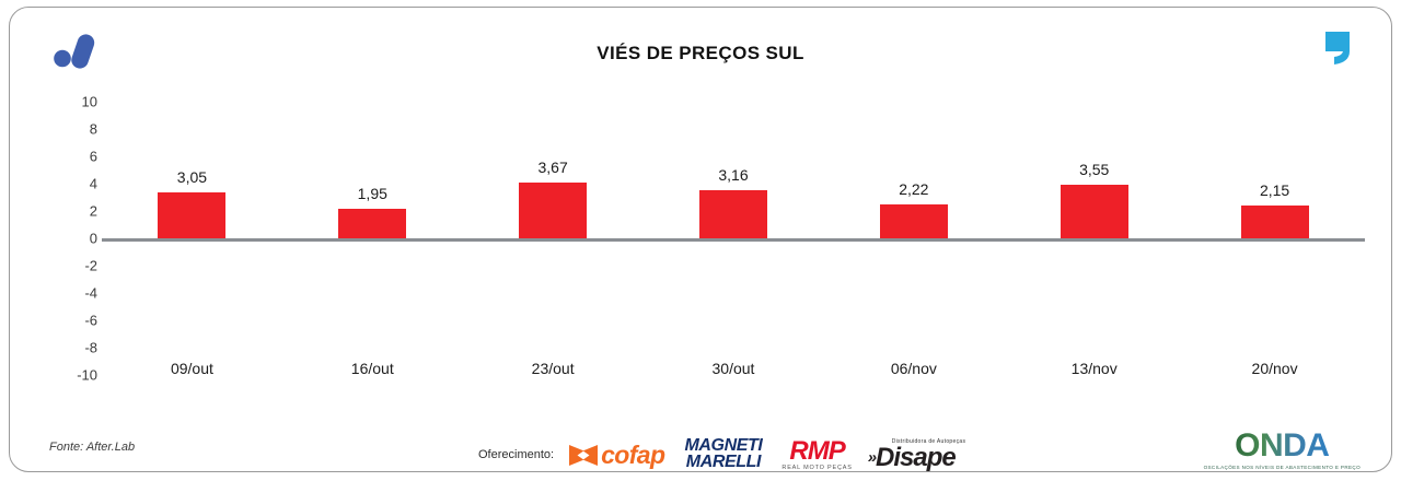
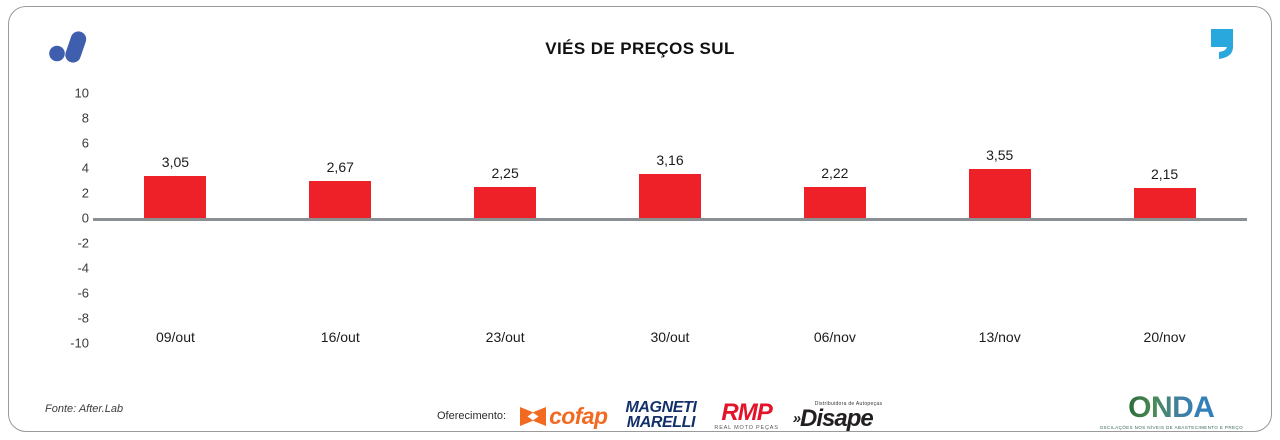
16/out: 1,95 -> 2,67
23/out: 3,67 -> 2,25
